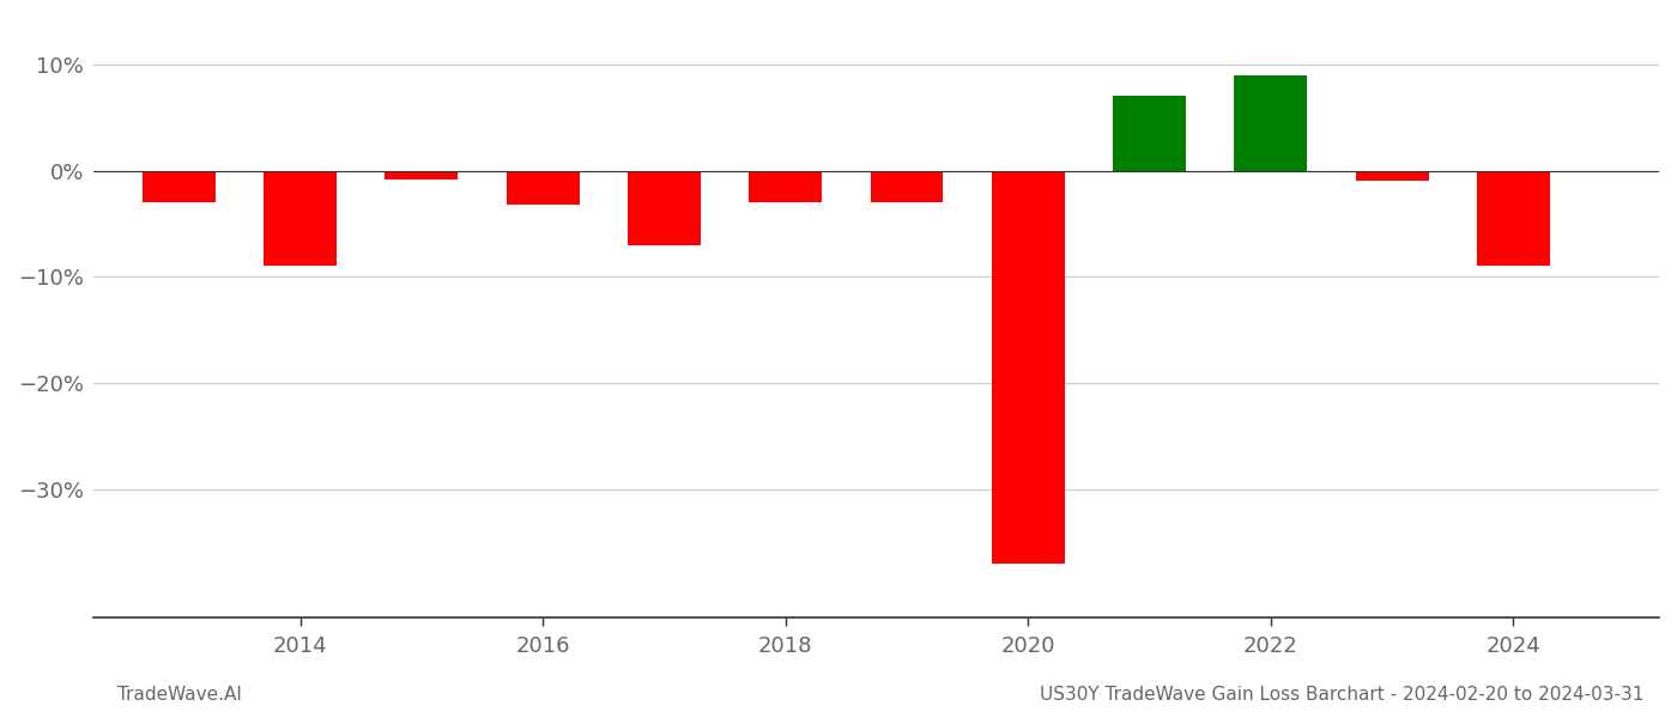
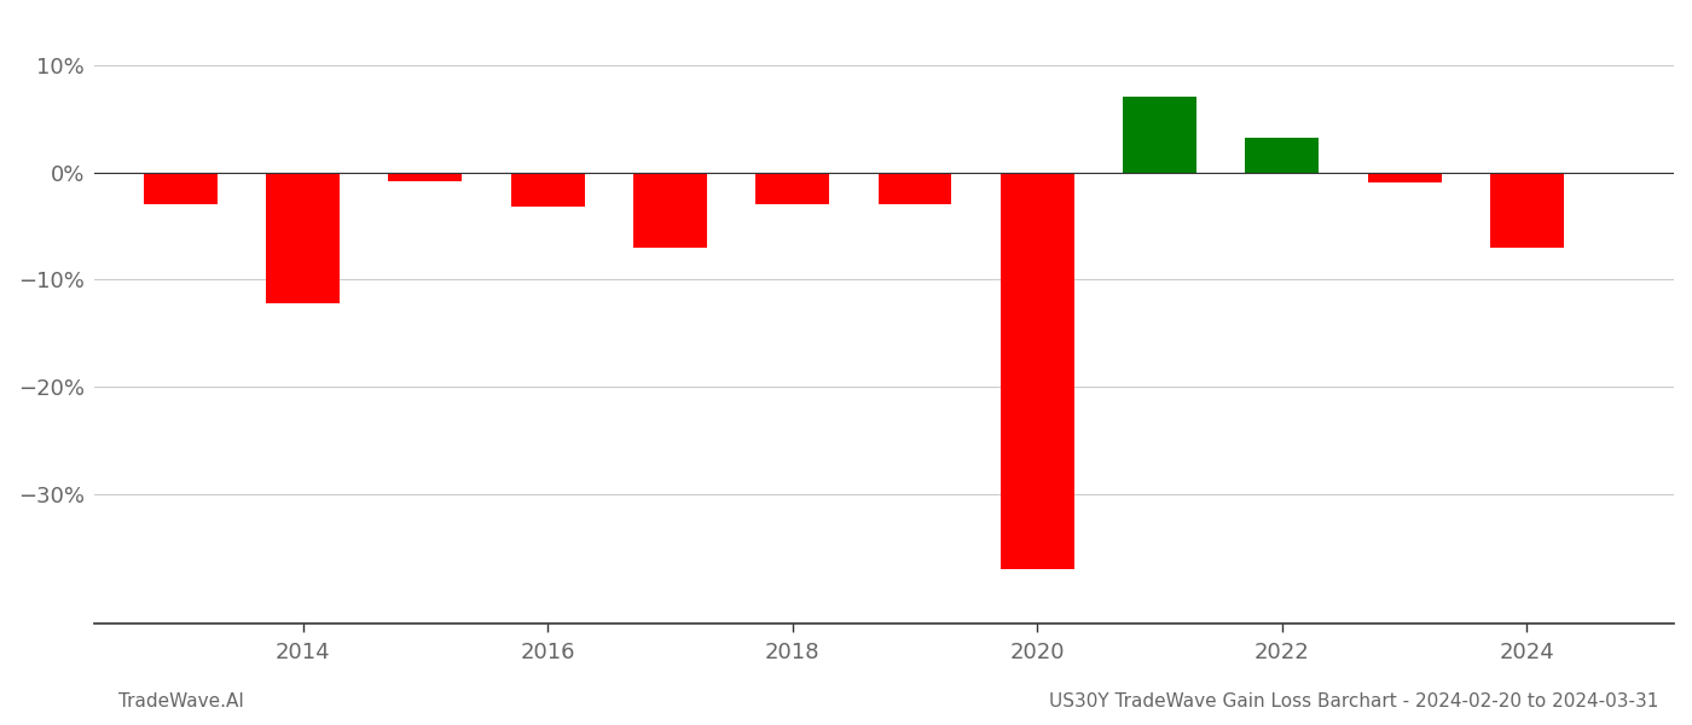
2014: -9.0% -> -12.2%
2022: 9.0% -> 3.2%
2024: -9.0% -> -7.0%
